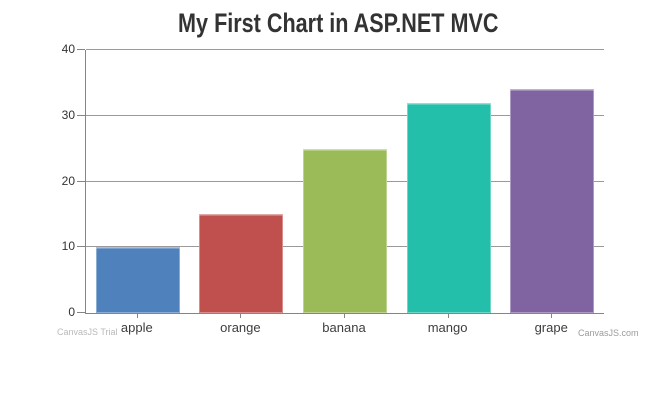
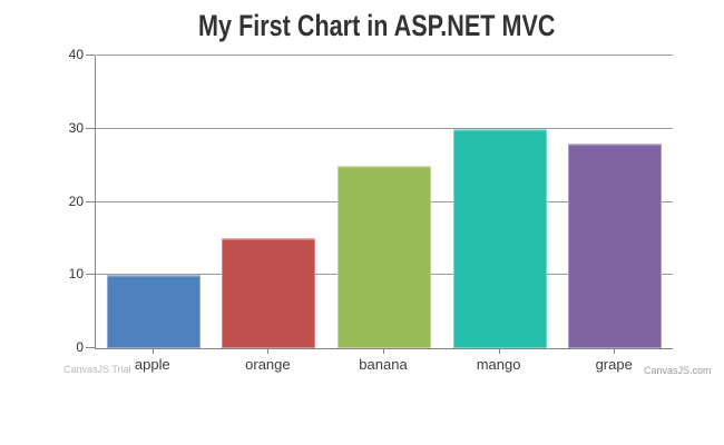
mango: 32 -> 30
grape: 34 -> 28
